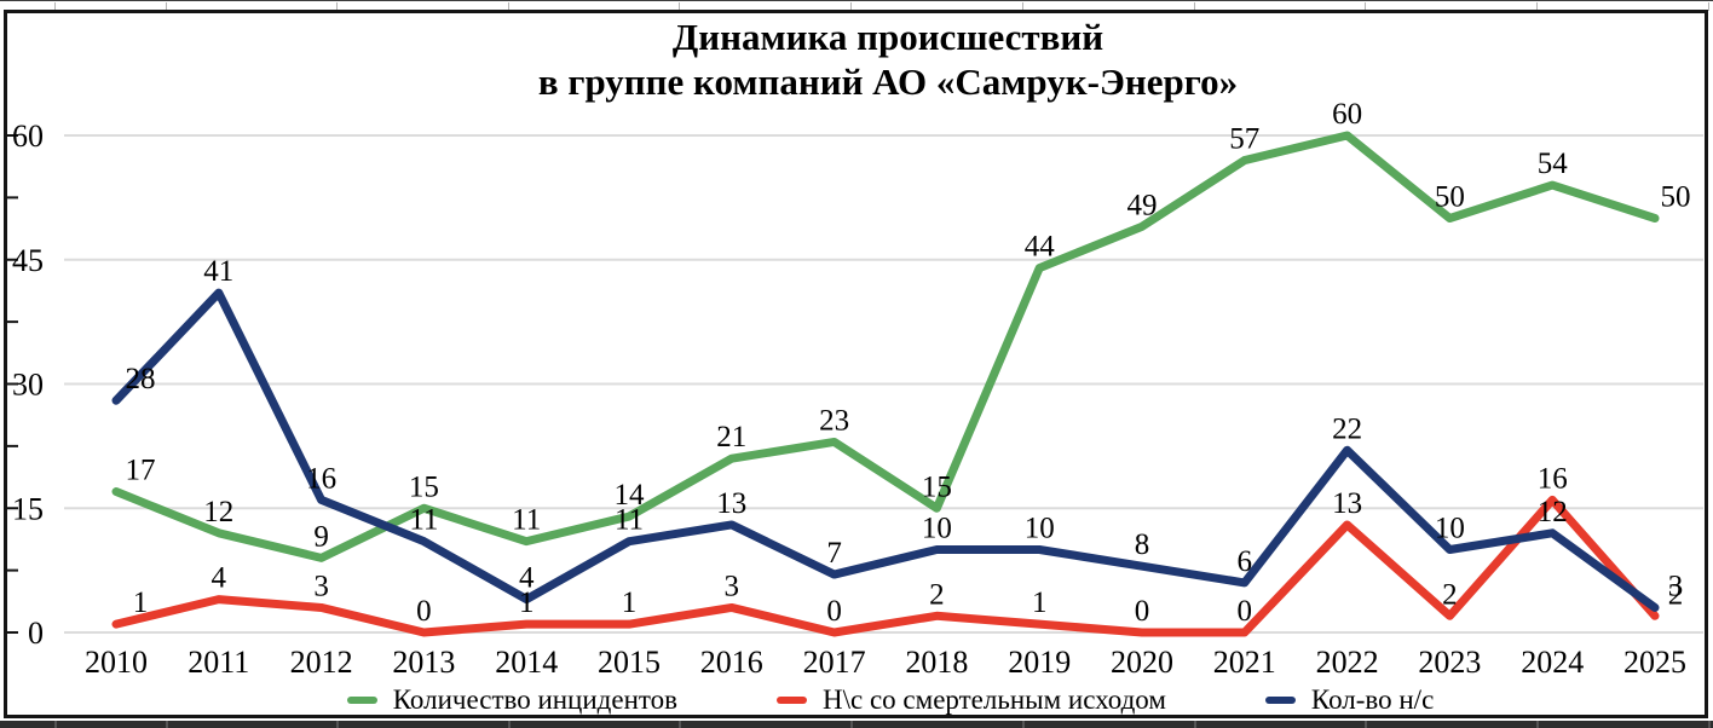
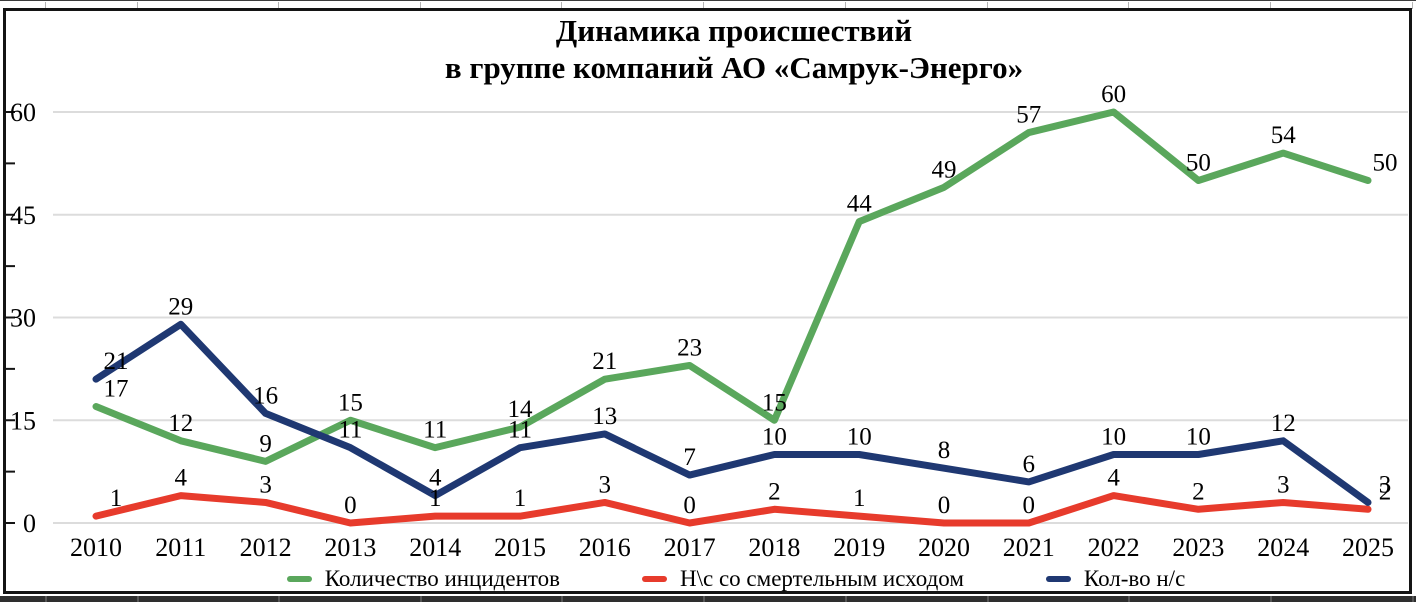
Кол-во н/с/2010: 28 -> 21
Кол-во н/с/2011: 41 -> 29
Н\с со смертельным исходом/2022: 13 -> 4
Кол-во н/с/2022: 22 -> 10
Н\с со смертельным исходом/2024: 16 -> 3
